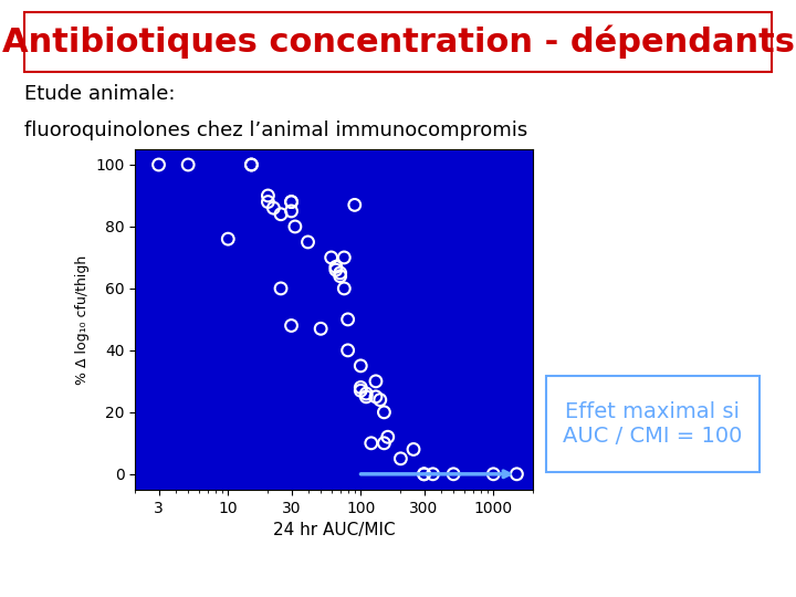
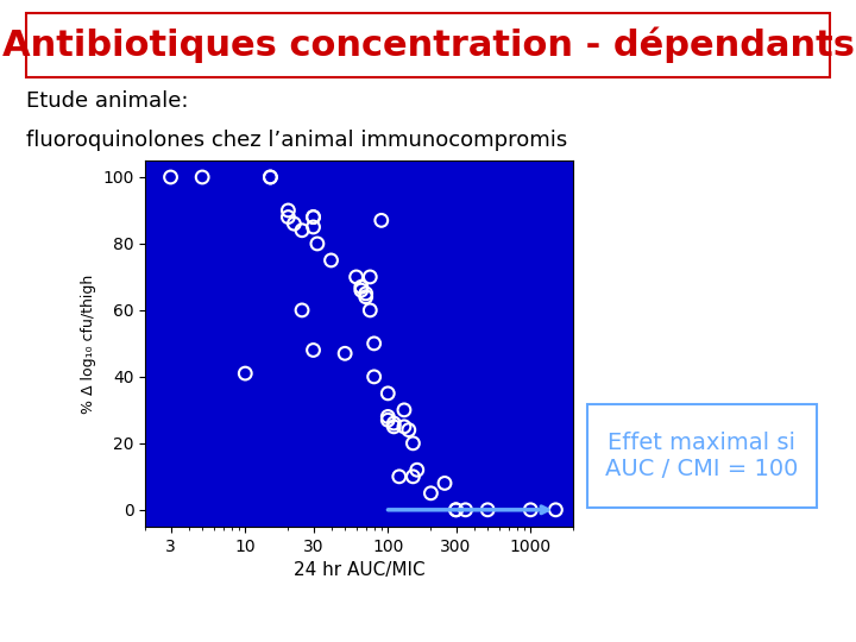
10: 76 -> 41
